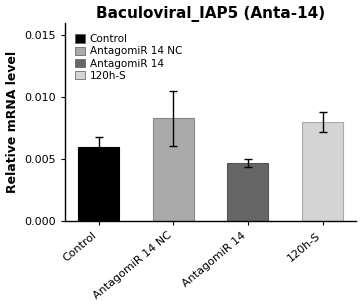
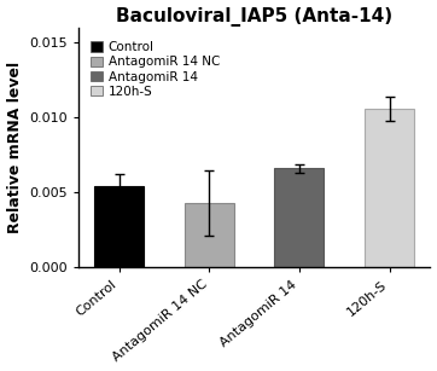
Control: 0.0060 -> 0.0054
AntagomiR 14 NC: 0.0083 -> 0.0043
AntagomiR 14: 0.0047 -> 0.0066
120h-S: 0.0080 -> 0.0106
